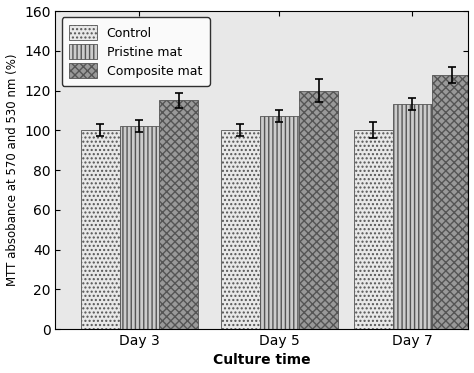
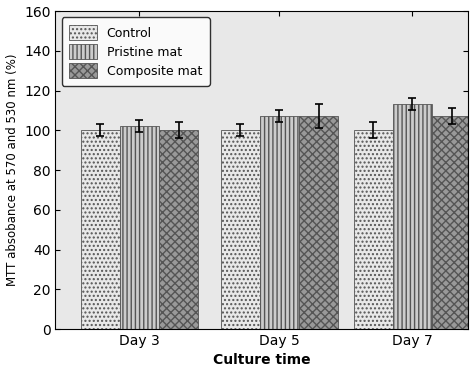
Composite mat/Day 3: 115 -> 100
Composite mat/Day 5: 120 -> 107
Composite mat/Day 7: 128 -> 107
